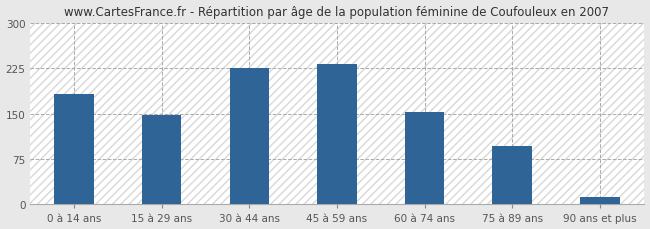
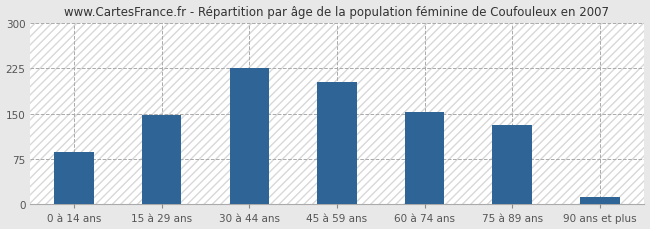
0 à 14 ans: 183 -> 86
45 à 59 ans: 232 -> 202
75 à 89 ans: 97 -> 132
